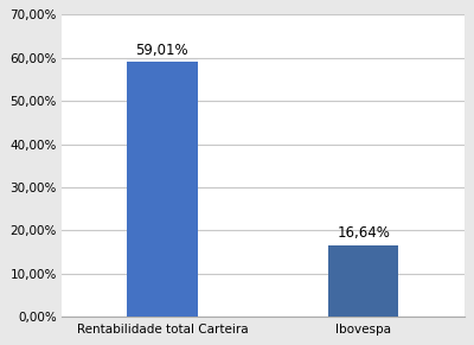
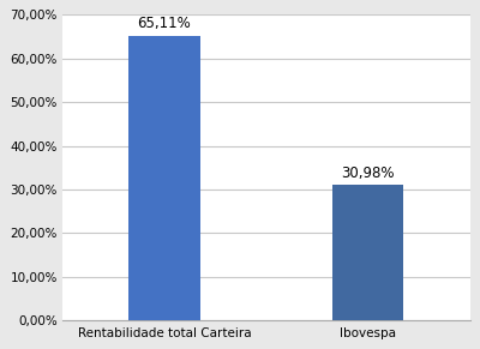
Rentabilidade total Carteira: 59,01% -> 65,11%
Ibovespa: 16,64% -> 30,98%
